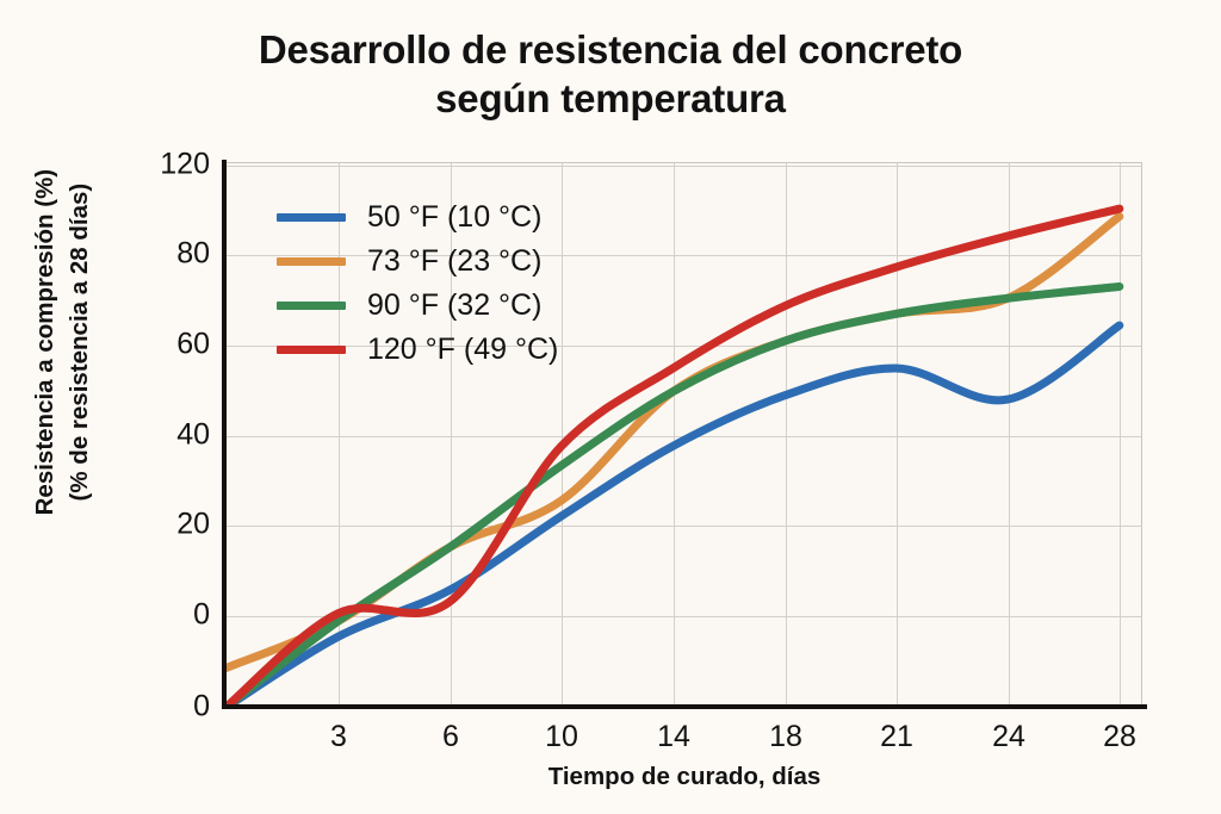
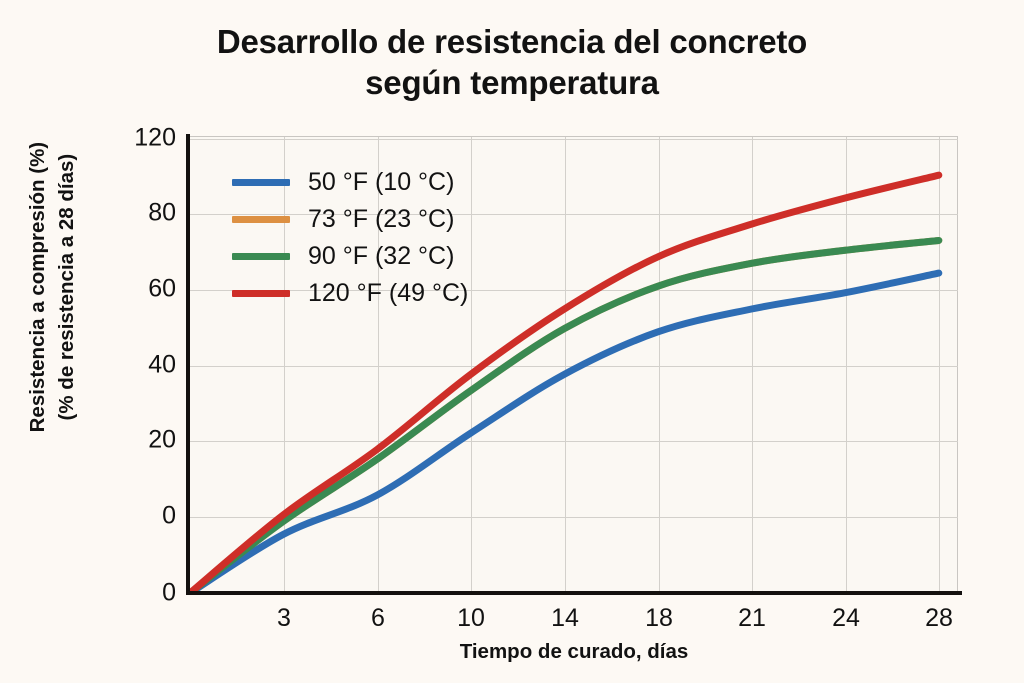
73 °F (23 °C)/0: -10 -> -20
120 °F (49 °C)/6: 7 -> 24
73 °F (23 °C)/10: 33 -> 42
50 °F (10 °C)/24: 59 -> 72
73 °F (23 °C)/28: 106 -> 88
